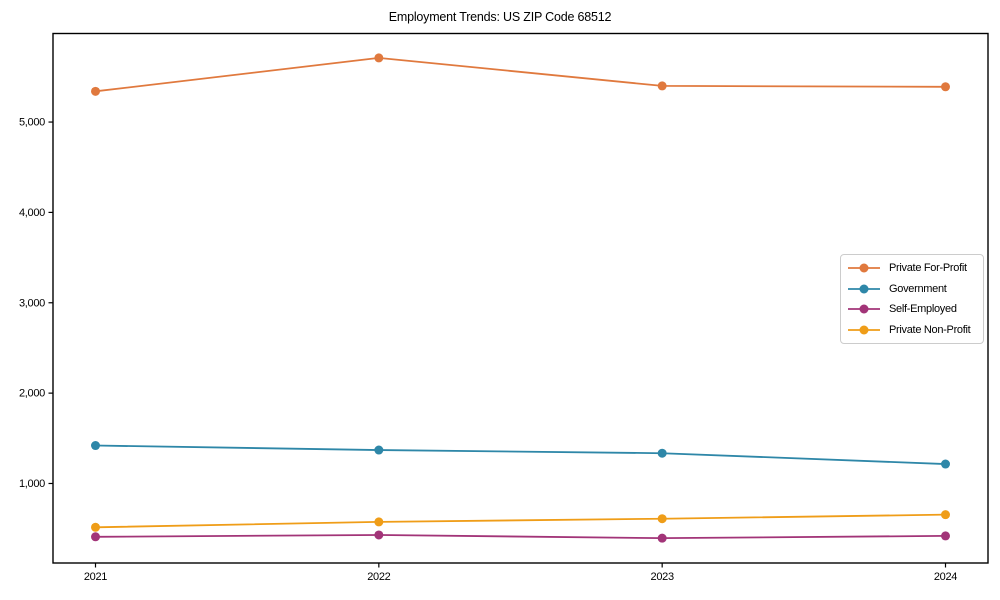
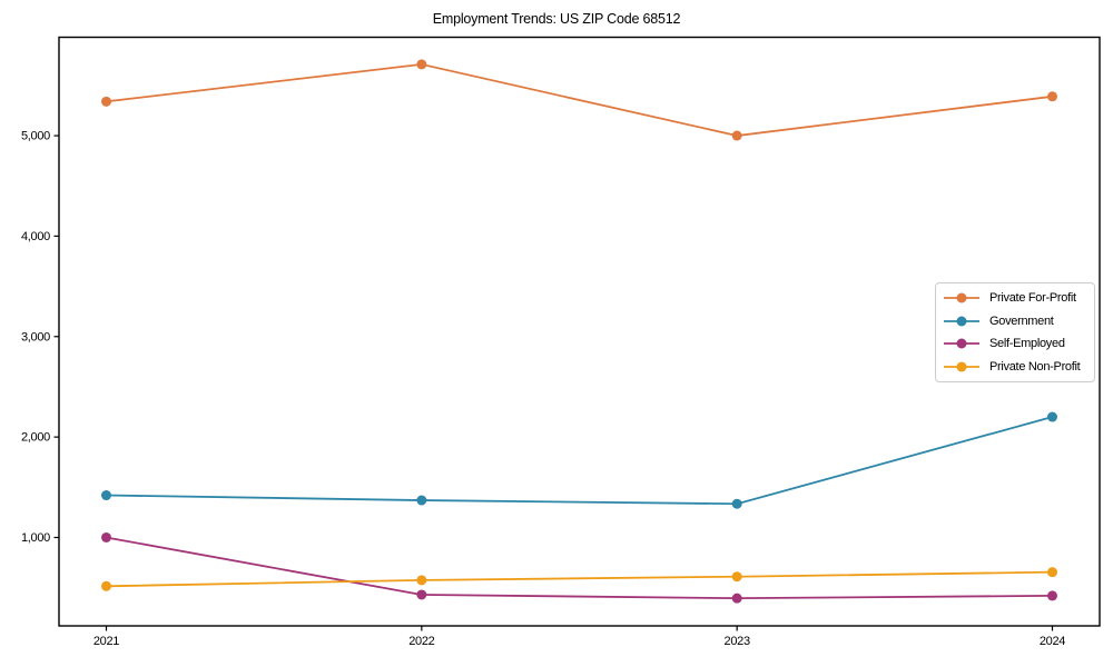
Self-Employed/2021: 400 -> 1000
Private For-Profit/2023: 5400 -> 5000
Government/2024: 1200 -> 2200
